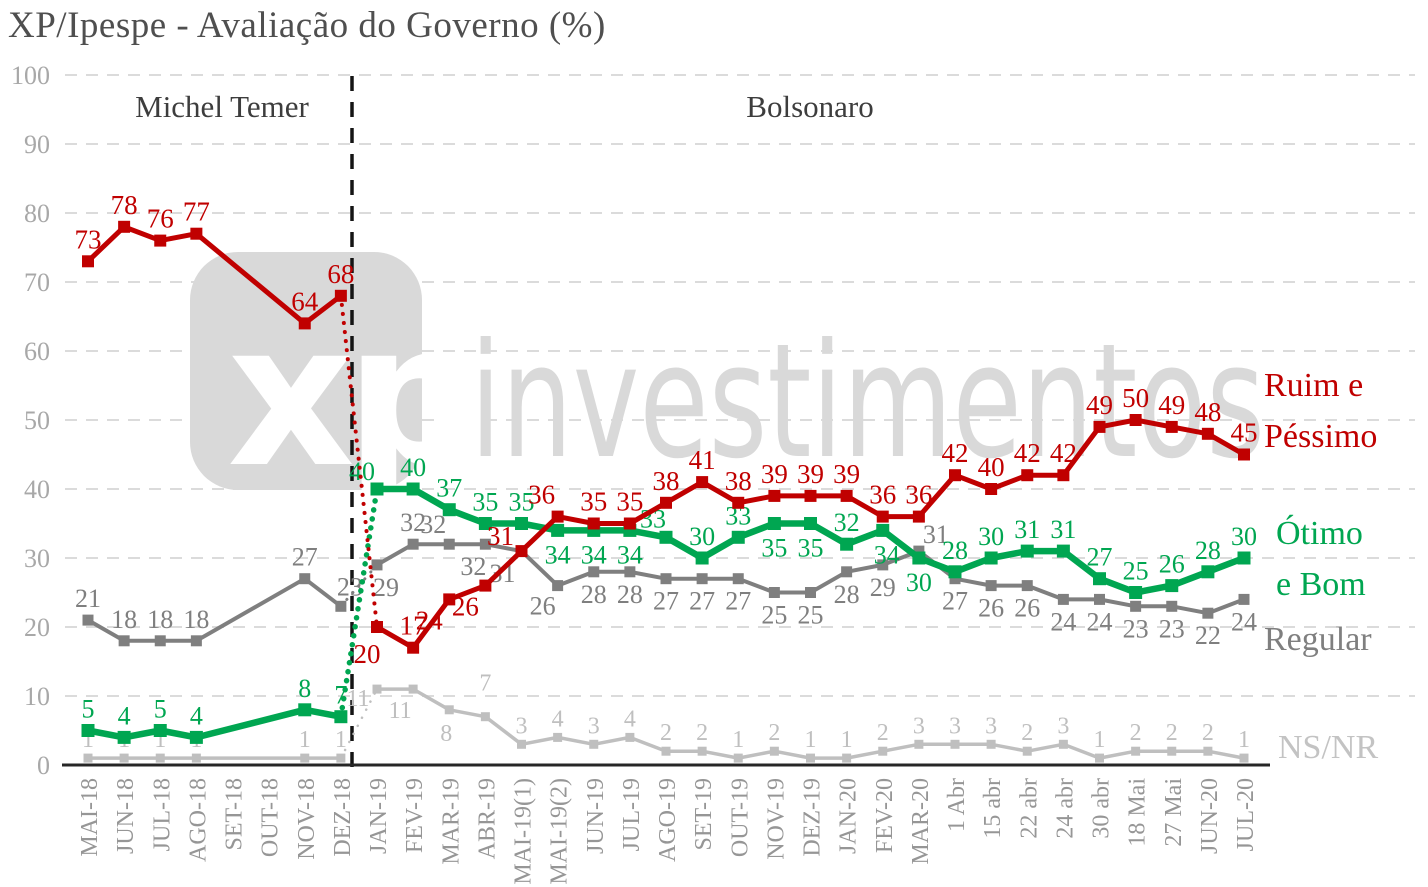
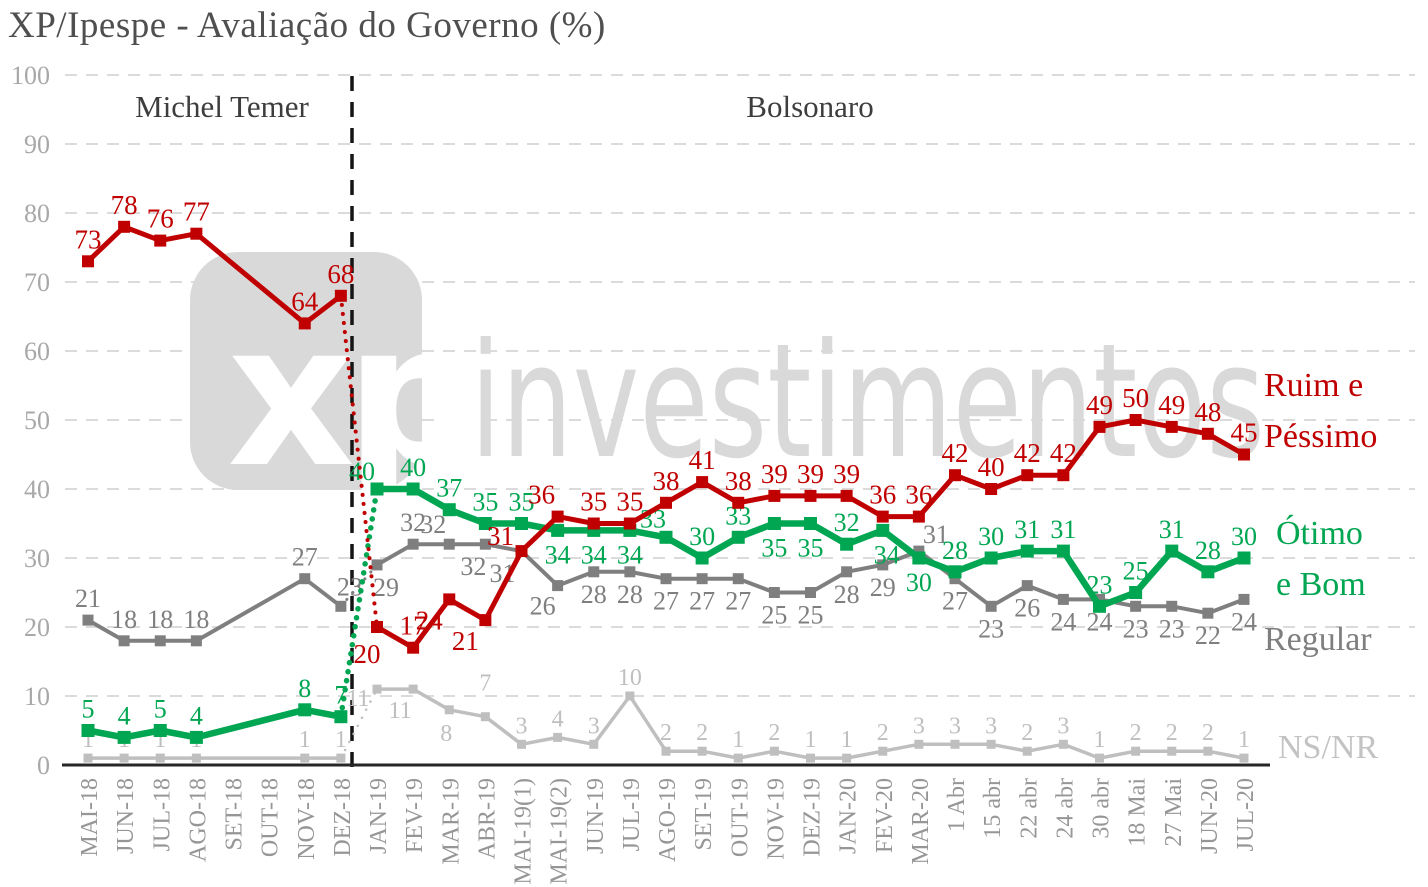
Ruim e Péssimo/ABR-19: 26 -> 21
NS/NR/JUL-19: 4 -> 10
Regular/15 abr: 26 -> 23
Ótimo e Bom/30 abr: 27 -> 23
Ótimo e Bom/27 Mai: 26 -> 31
